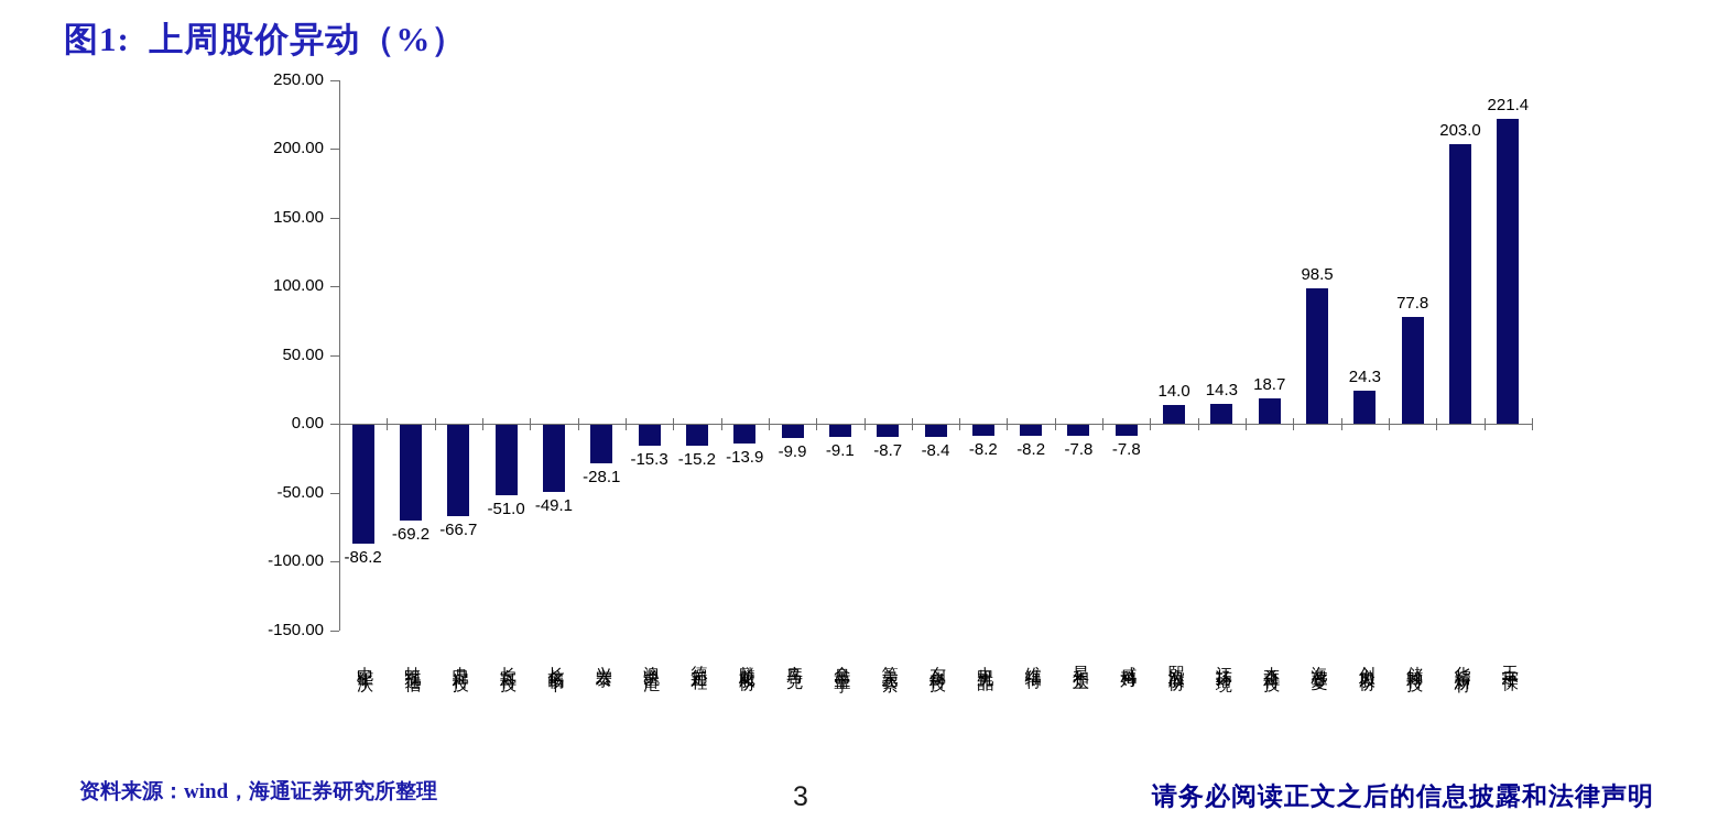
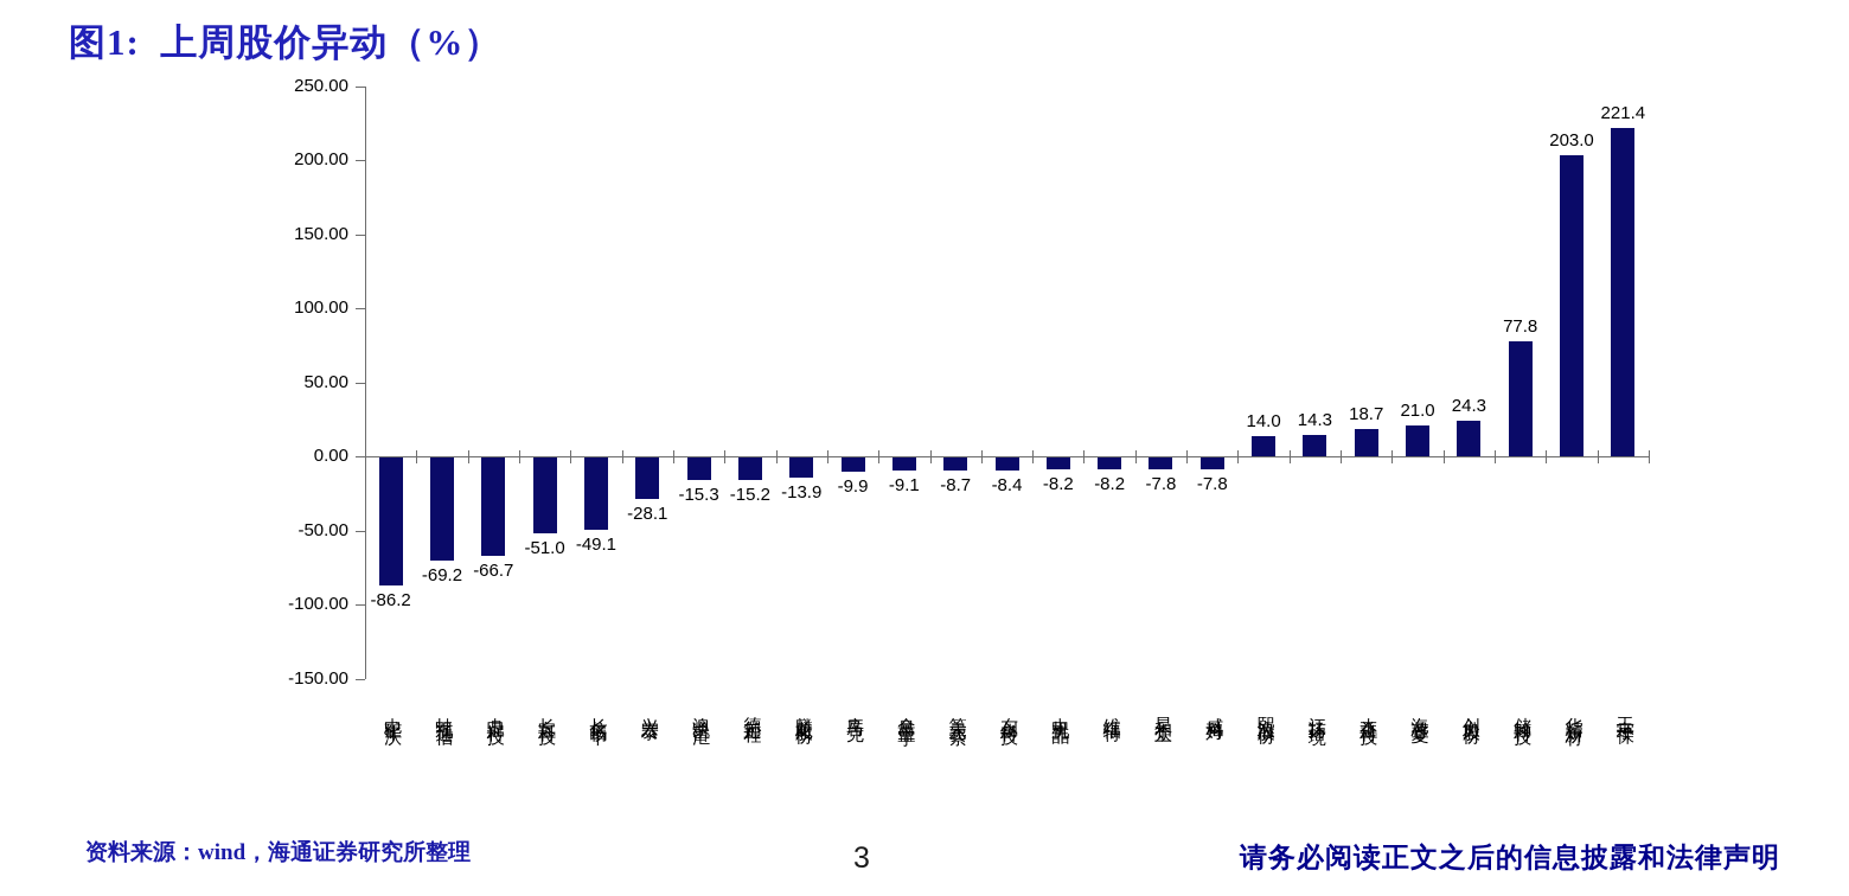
海芯华夏: 98.5 -> 21.0
